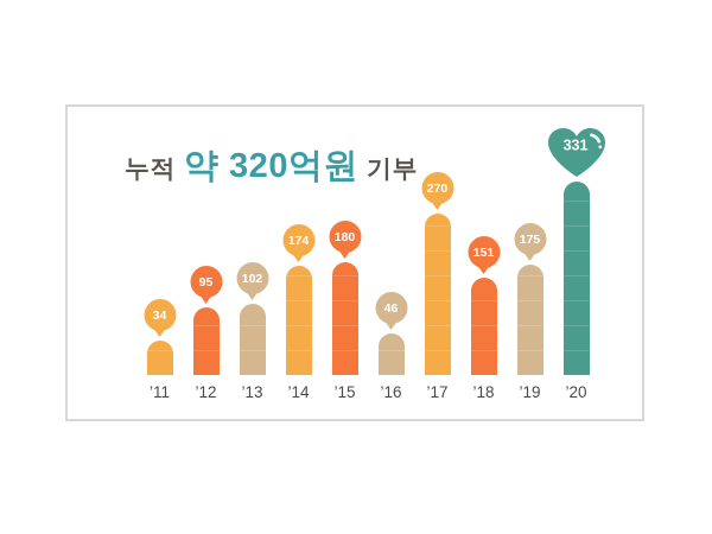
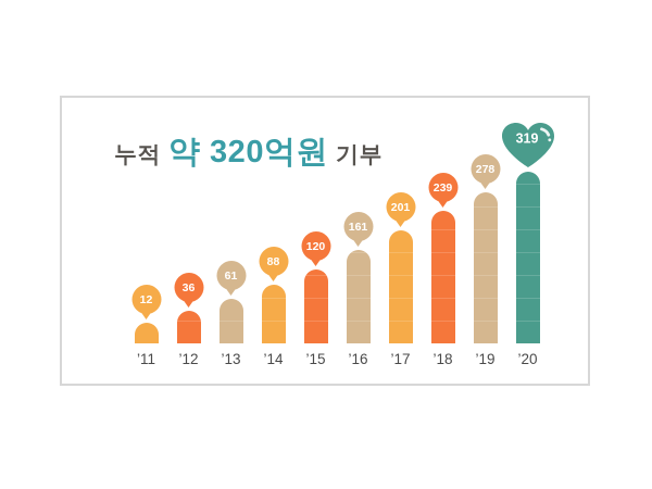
’11: 34 -> 12
’12: 95 -> 36
’13: 102 -> 61
’14: 174 -> 88
’15: 180 -> 120
’16: 46 -> 161
’17: 270 -> 201
’18: 151 -> 239
’19: 175 -> 278
’20: 331 -> 319
